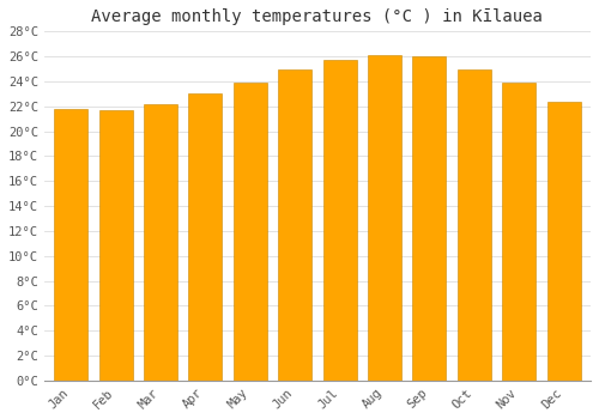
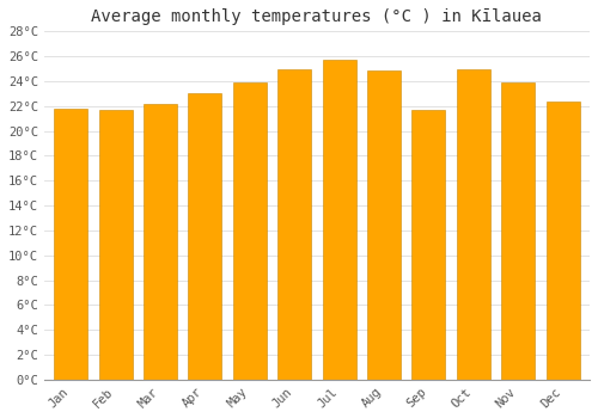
Aug: 26.1°C -> 24.9°C
Sep: 26.0°C -> 21.7°C
